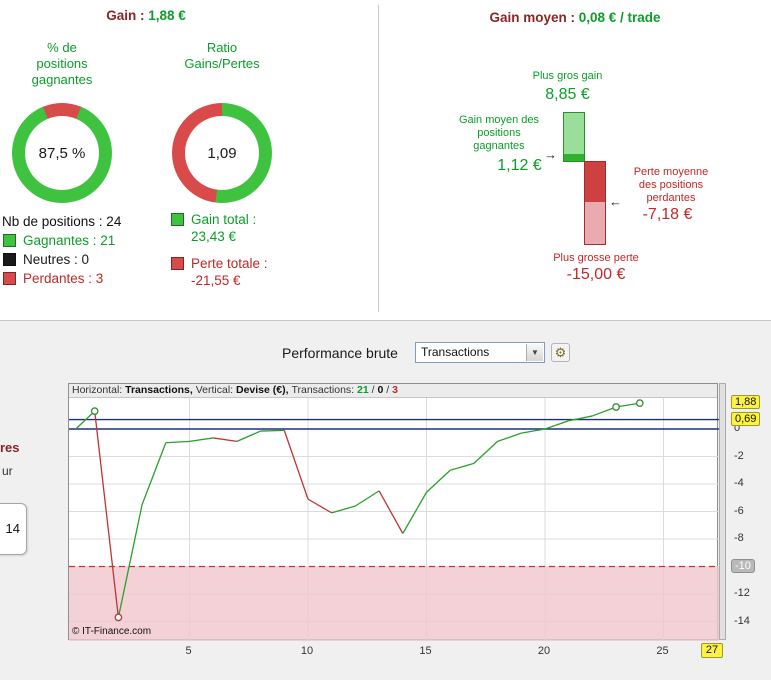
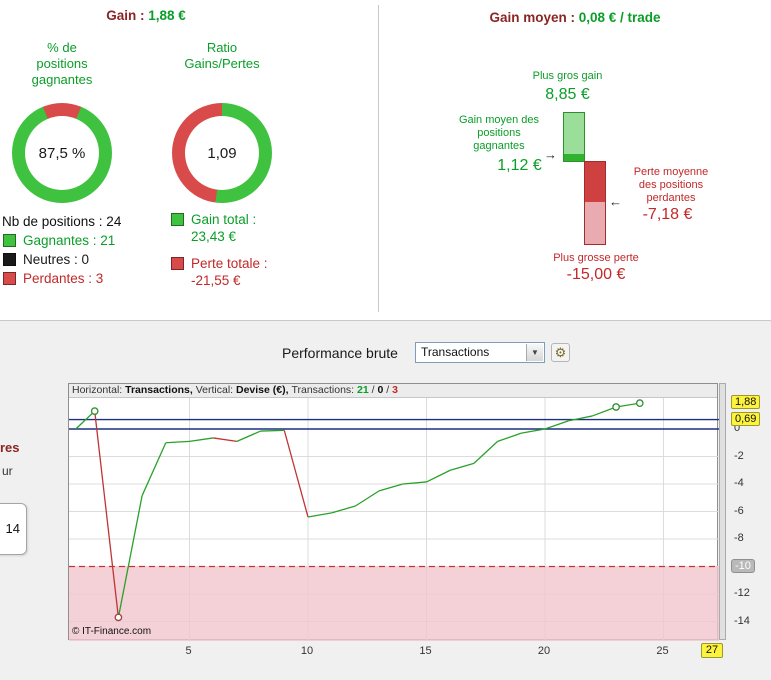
3: -5.5 -> -4.8
10: -5.1 -> -6.4
14: -7.6 -> -4.0
15: -4.6 -> -3.9
